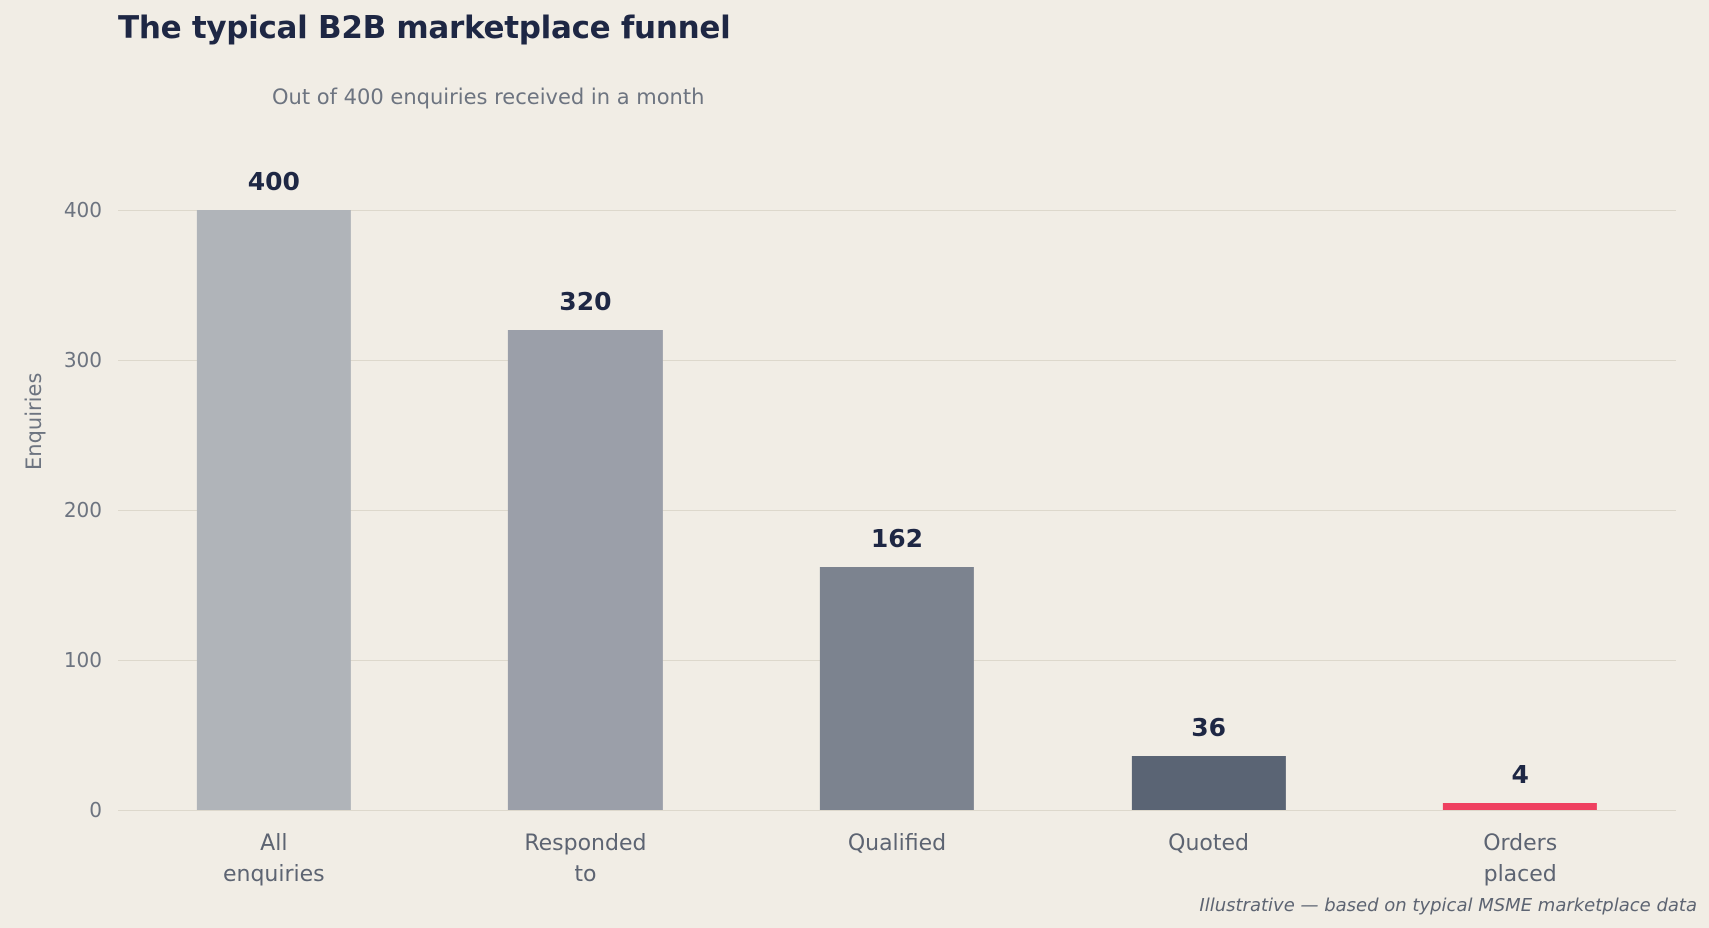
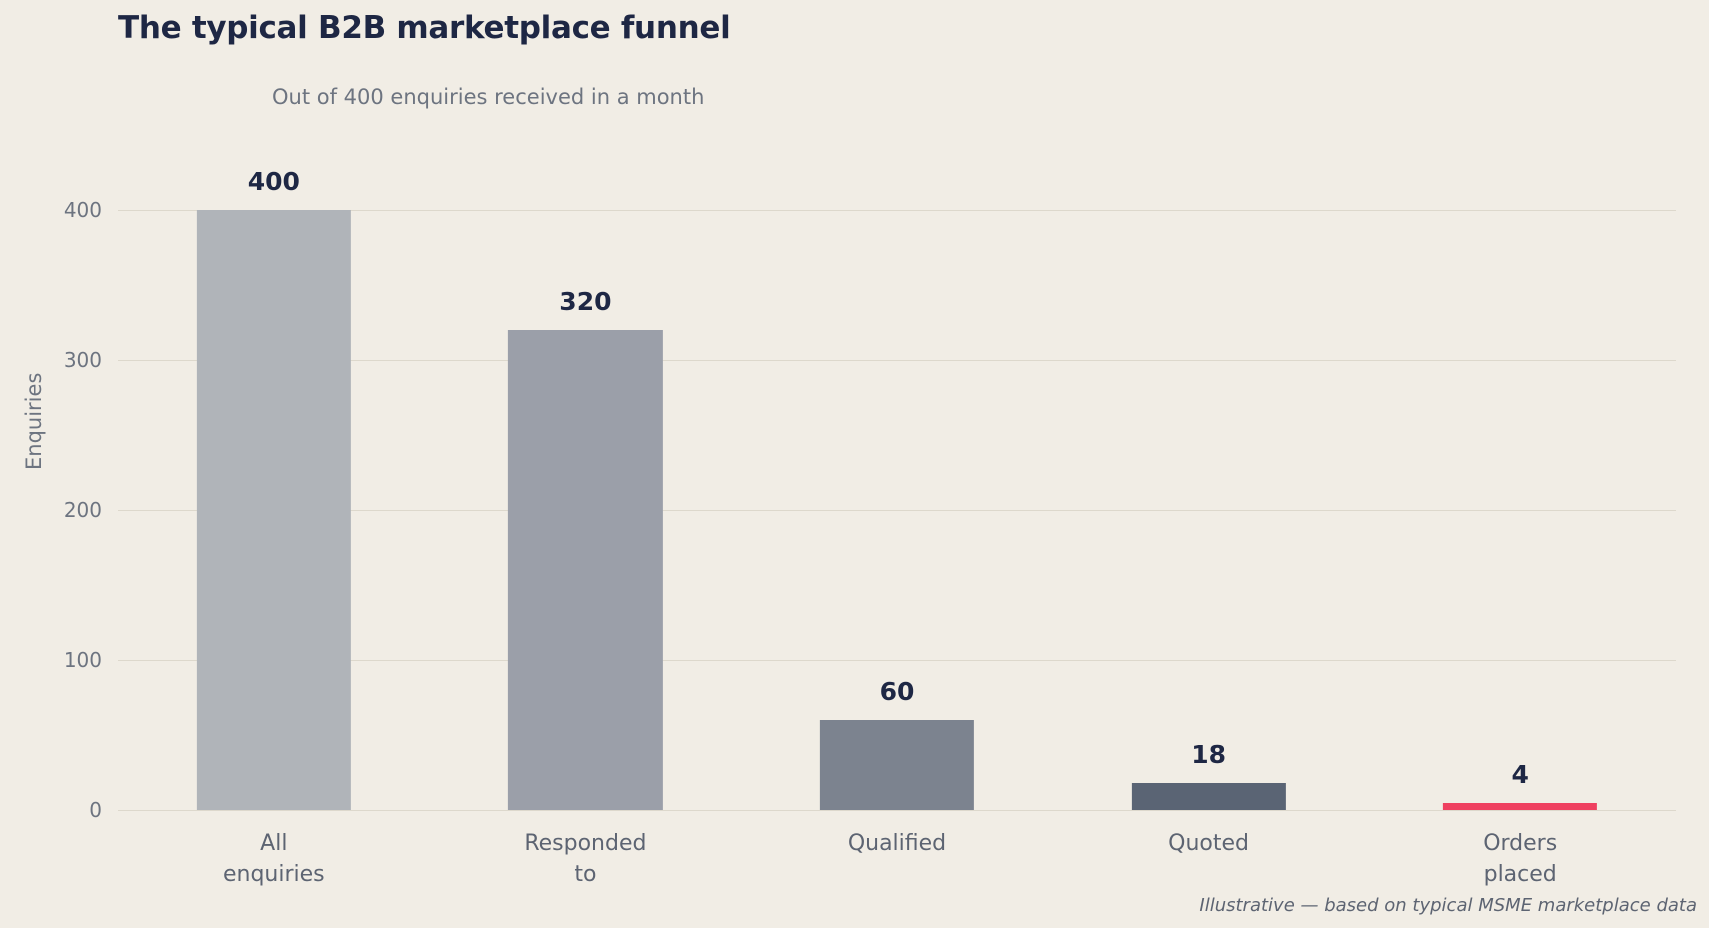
Qualified: 162 -> 60
Quoted: 36 -> 18
